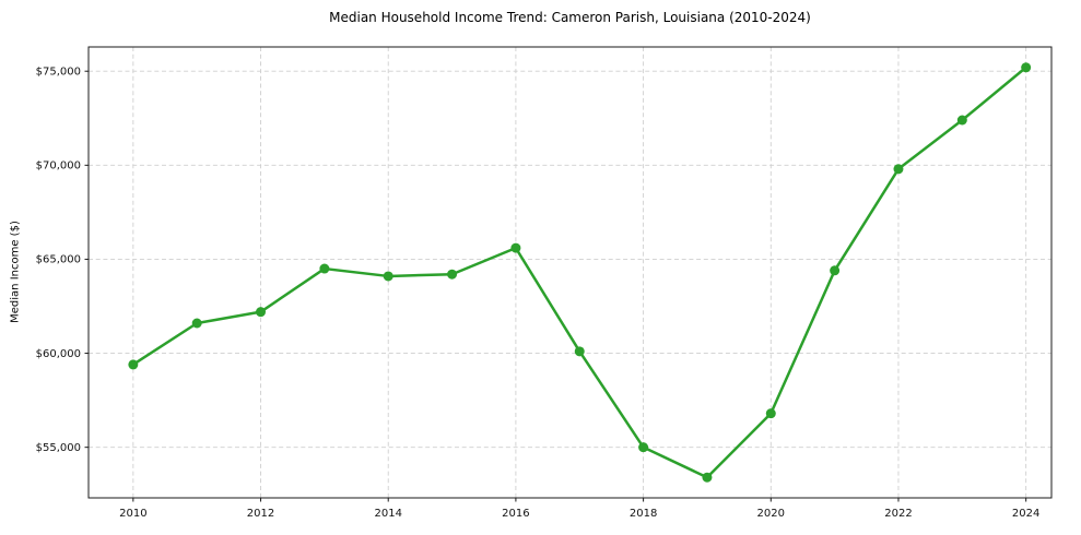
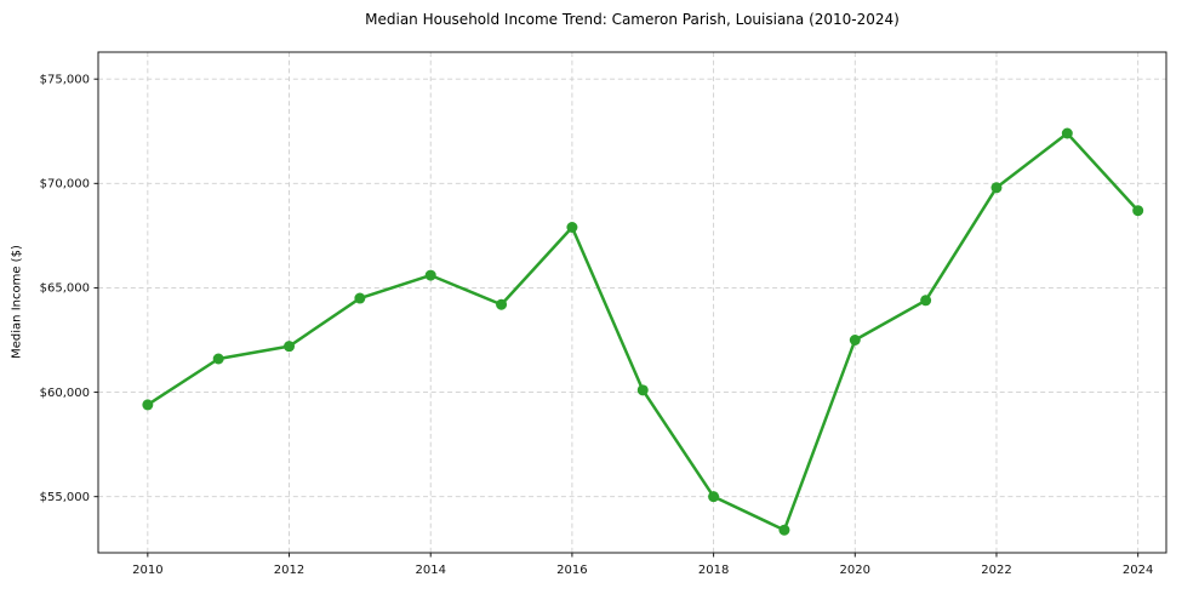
2014: $64100 -> $65600
2016: $65600 -> $67900
2020: $56800 -> $62500
2024: $75200 -> $68700
